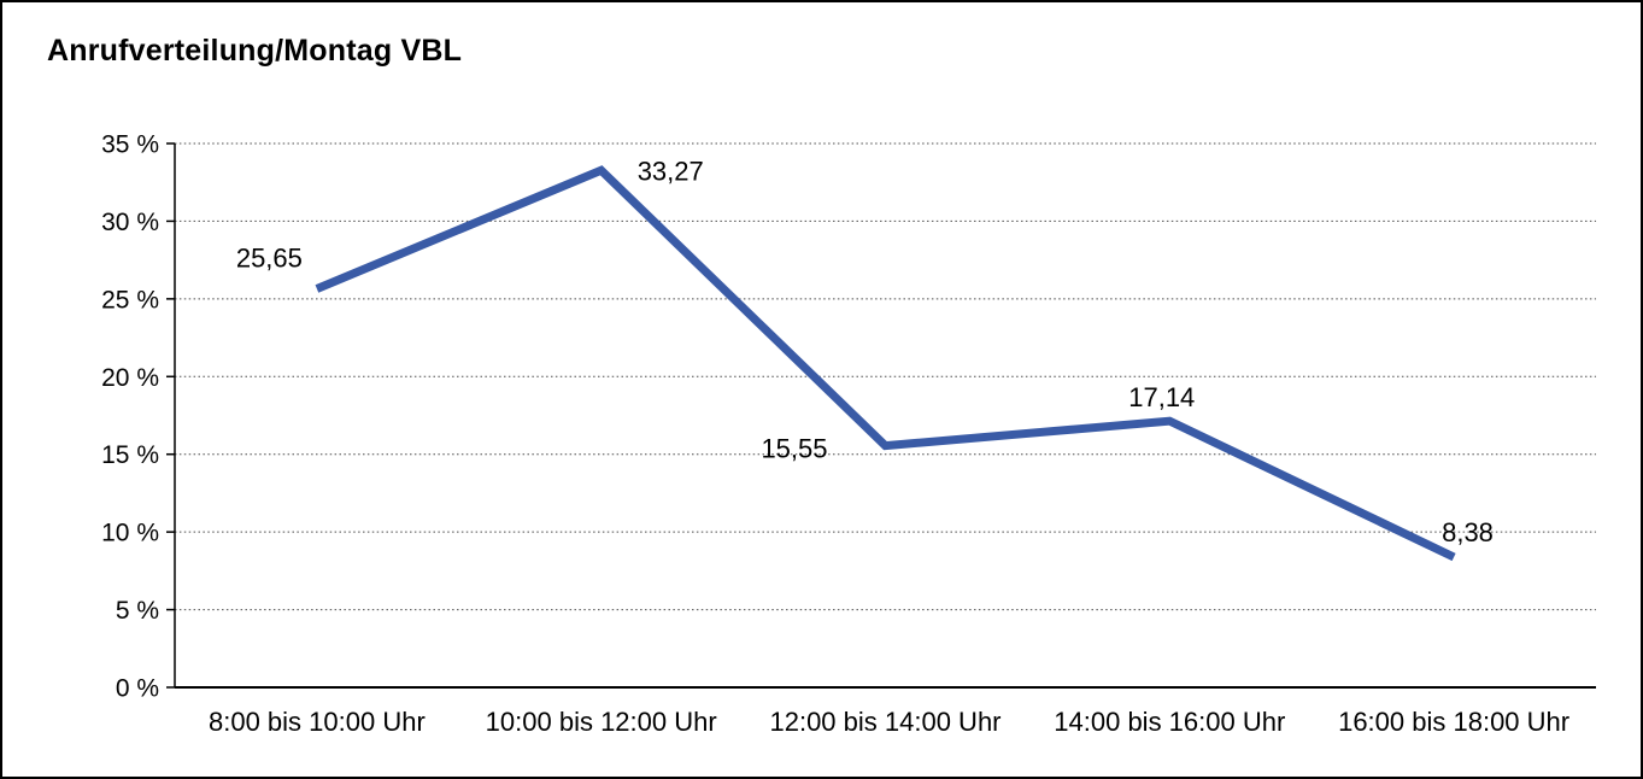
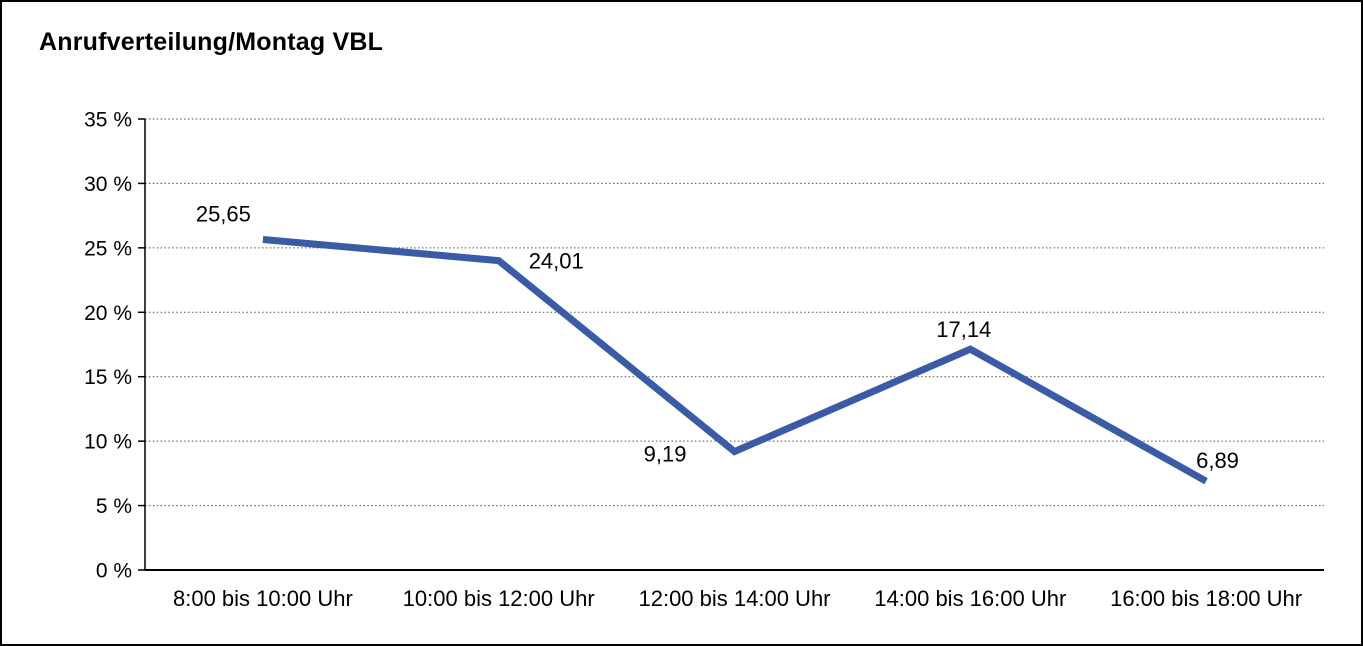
10:00 bis 12:00 Uhr: 33,27 -> 24,01
12:00 bis 14:00 Uhr: 15,55 -> 9,19
16:00 bis 18:00 Uhr: 8,38 -> 6,89
